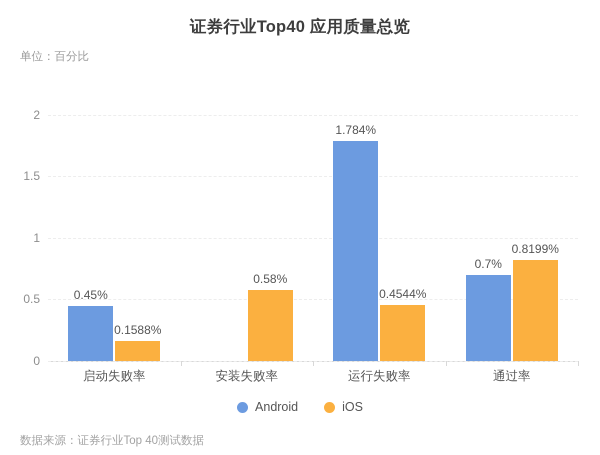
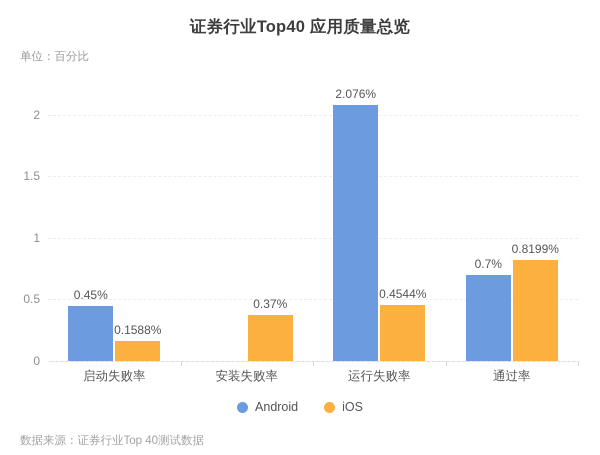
iOS/安装失败率: 0.58% -> 0.37%
Android/运行失败率: 1.784% -> 2.076%
